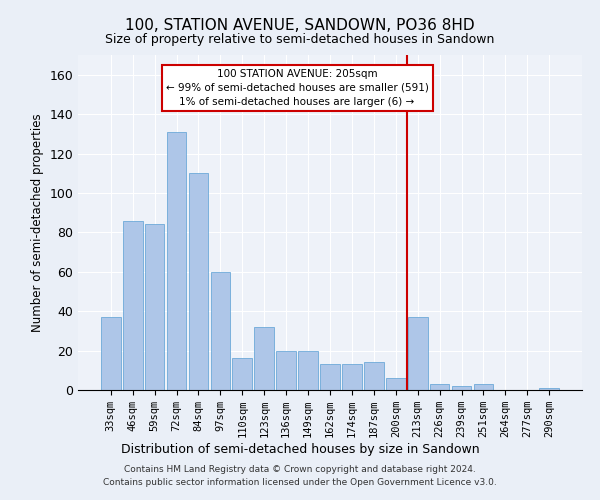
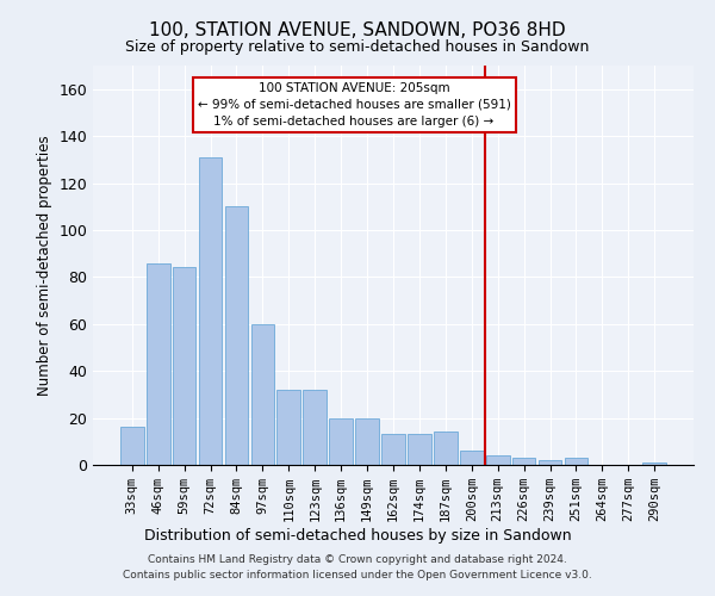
33sqm: 37 -> 16
110sqm: 16 -> 32
213sqm: 37 -> 4
